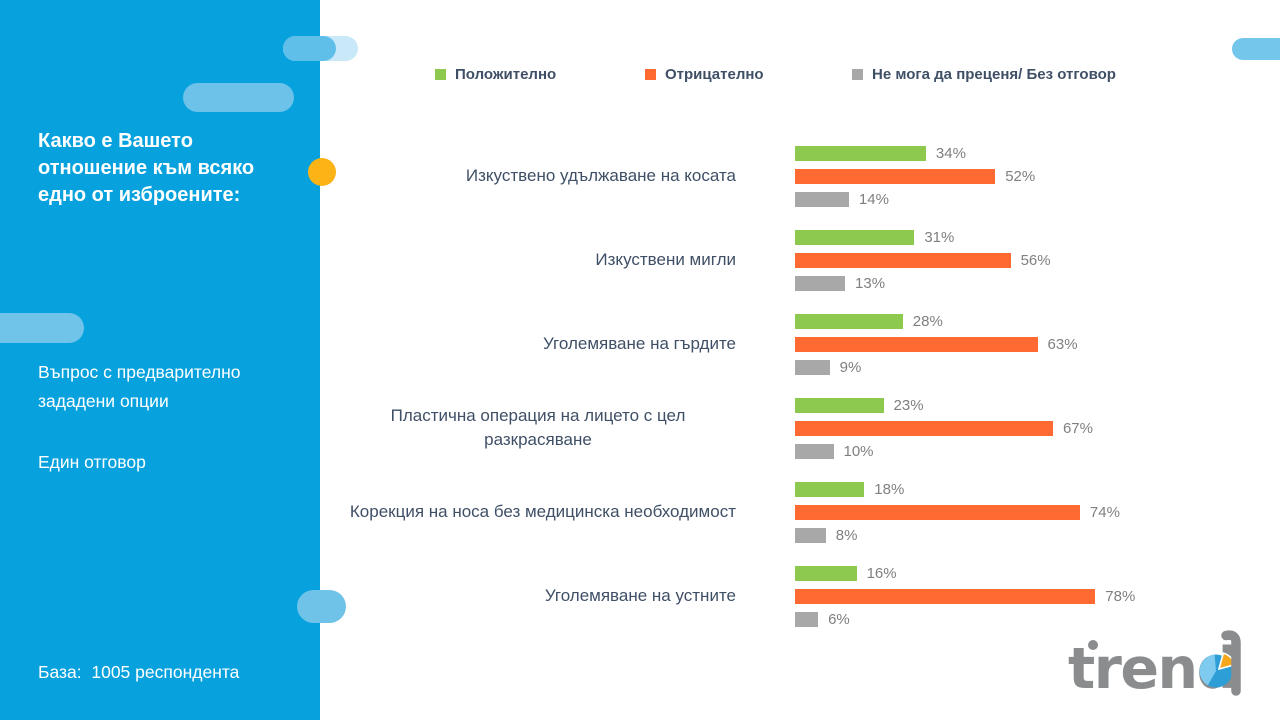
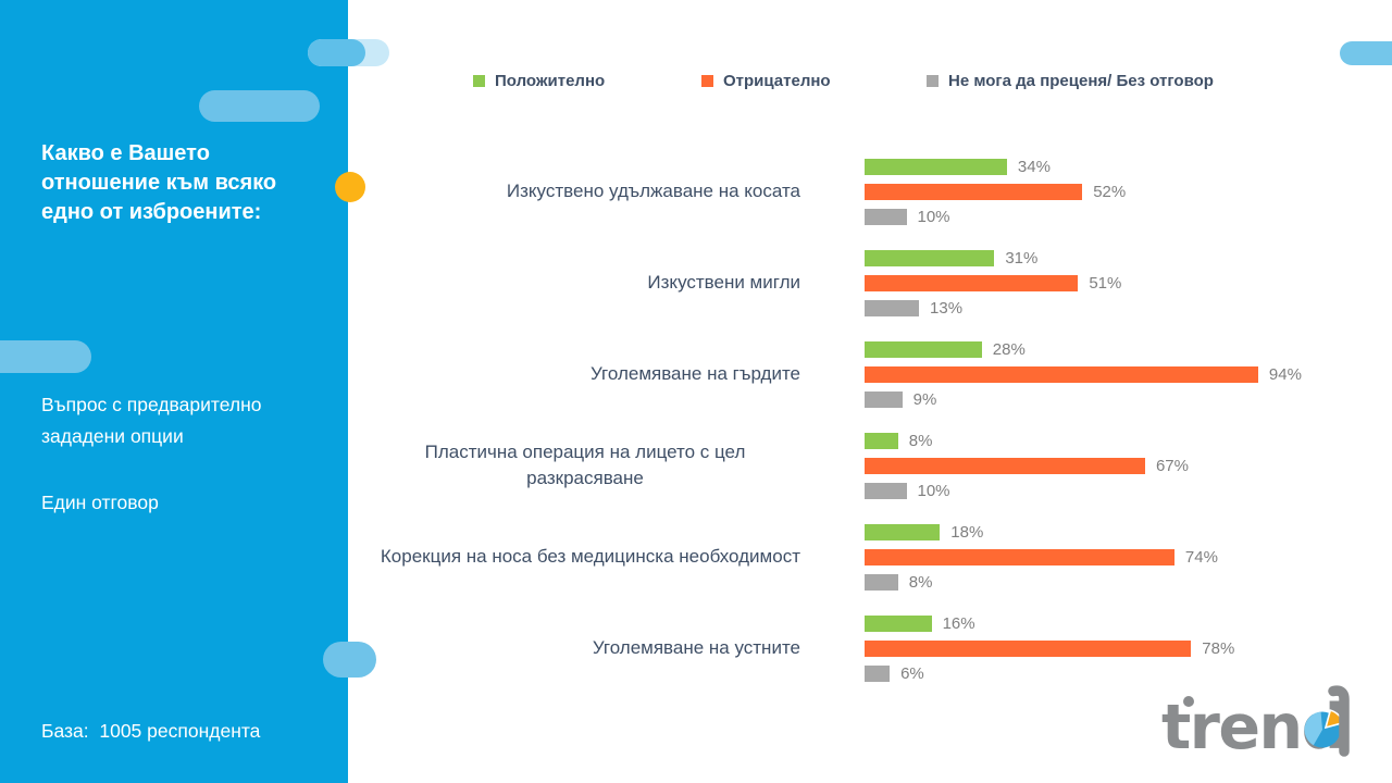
Не мога да преценя/ Без отговор/Изкуствено удължаване на косата: 14% -> 10%
Отрицателно/Изкуствени мигли: 56% -> 51%
Отрицателно/Уголемяване на гърдите: 63% -> 94%
Положително/Пластична операция на лицето с цел разкрасяване: 23% -> 8%
